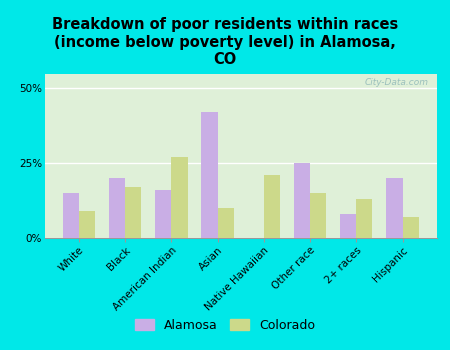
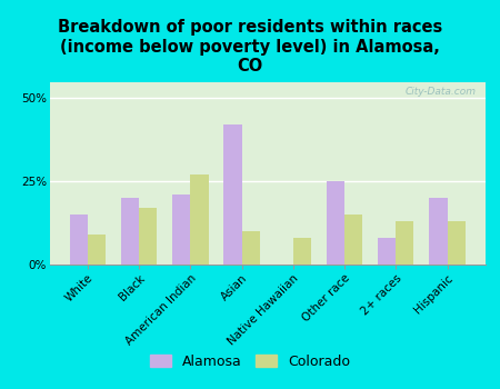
Alamosa/American Indian: 16% -> 21%
Colorado/Native Hawaiian: 21% -> 8%
Colorado/Hispanic: 7% -> 13%
